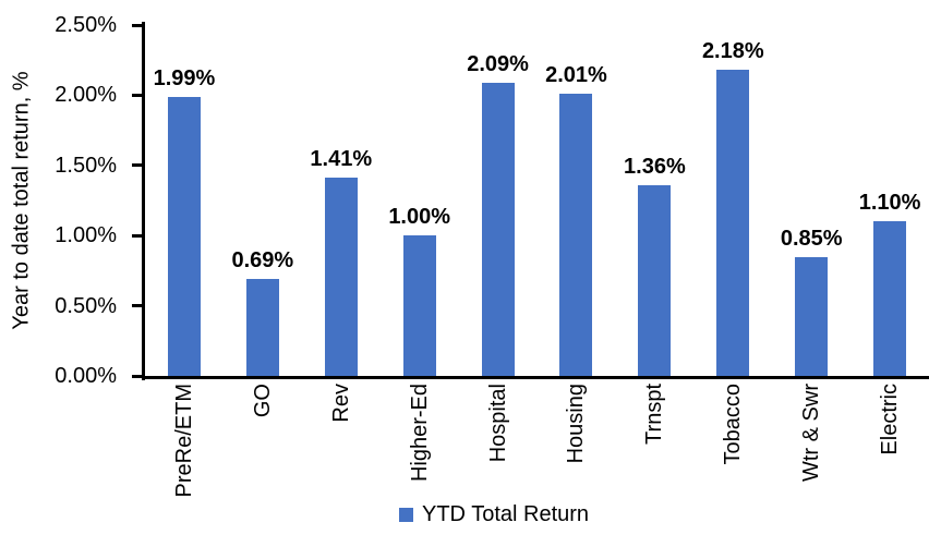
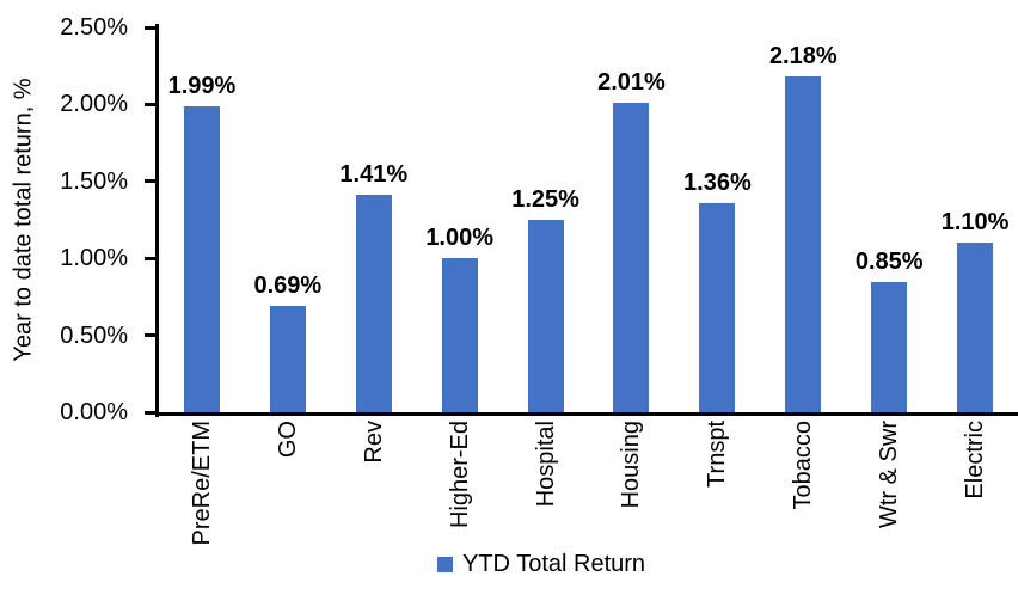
Hospital: 2.09% -> 1.25%
